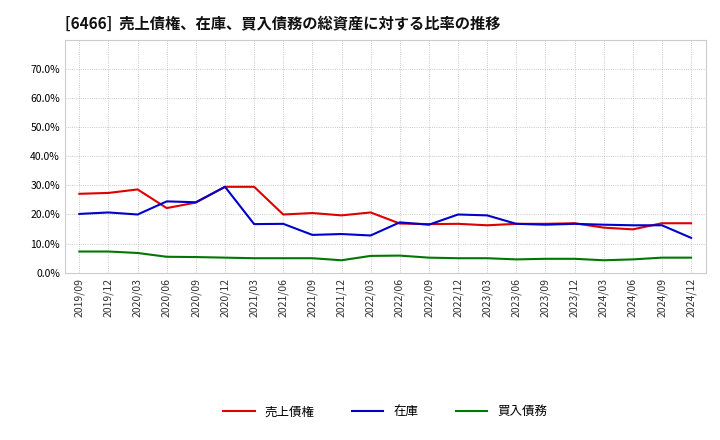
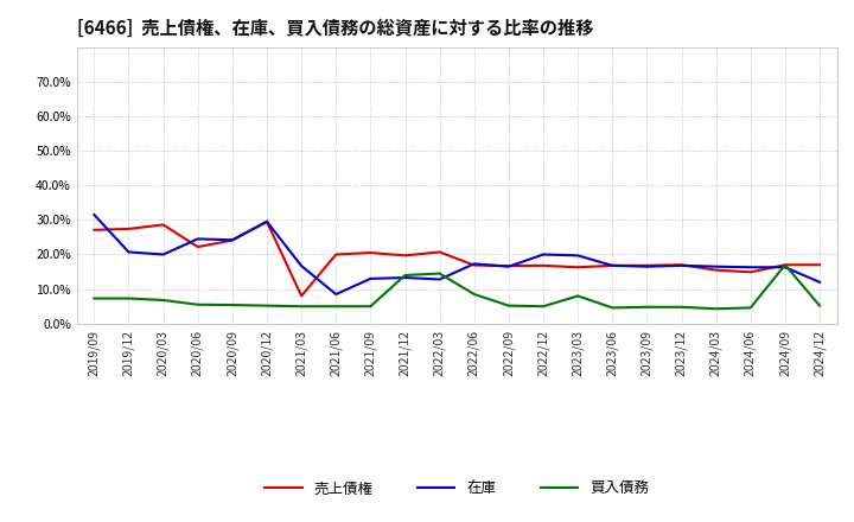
在庫/2019/09: 20.2% -> 31.5%
売上債権/2021/03: 29.5% -> 8.0%
在庫/2021/06: 16.8% -> 8.5%
買入債務/2021/12: 4.3% -> 14.0%
買入債務/2022/03: 5.8% -> 14.5%
買入債務/2022/06: 5.9% -> 8.5%
買入債務/2023/03: 5.0% -> 8.0%
買入債務/2024/09: 5.2% -> 17.0%
